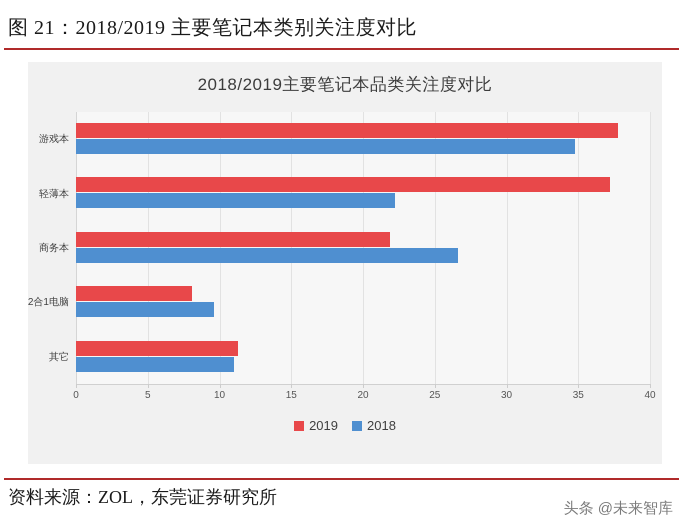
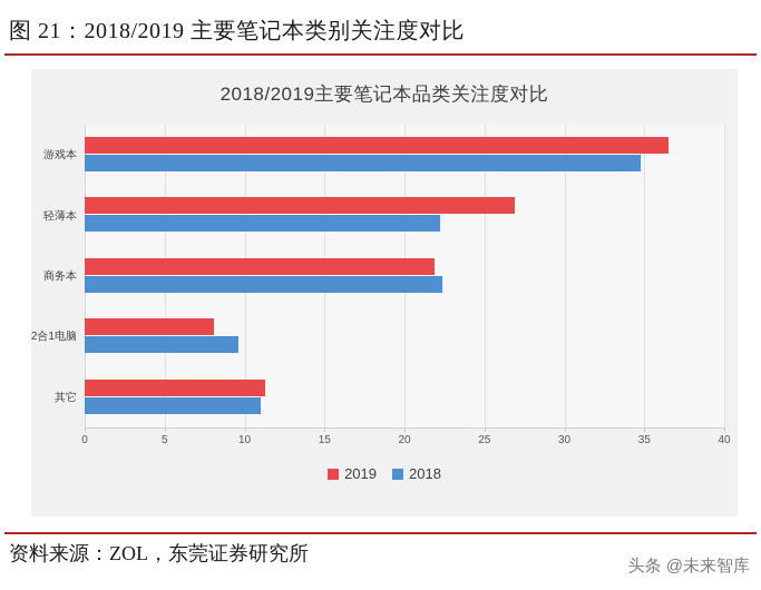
2019/游戏本: 37.8 -> 36.5
2019/轻薄本: 37.2 -> 26.9
2018/商务本: 26.6 -> 22.4
